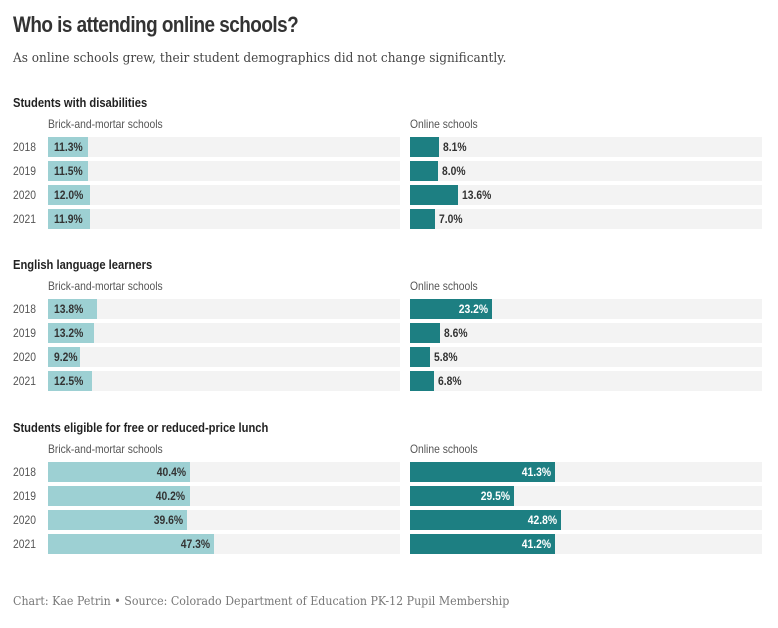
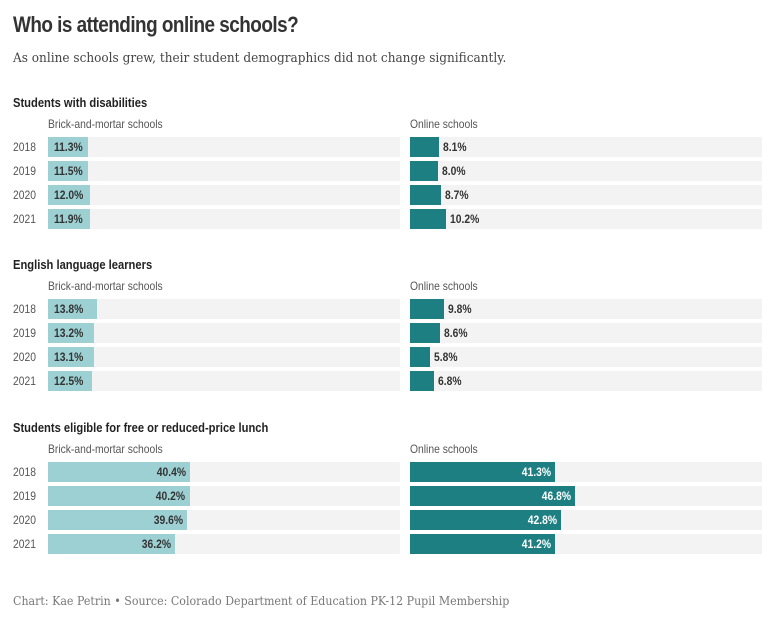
Students with disabilities/Online schools/2020: 13.6% -> 8.7%
Students with disabilities/Online schools/2021: 7.0% -> 10.2%
English language learners/Online schools/2018: 23.2% -> 9.8%
English language learners/Brick-and-mortar schools/2020: 9.2% -> 13.1%
Students eligible for free or reduced-price lunch/Online schools/2019: 29.5% -> 46.8%
Students eligible for free or reduced-price lunch/Brick-and-mortar schools/2021: 47.3% -> 36.2%
